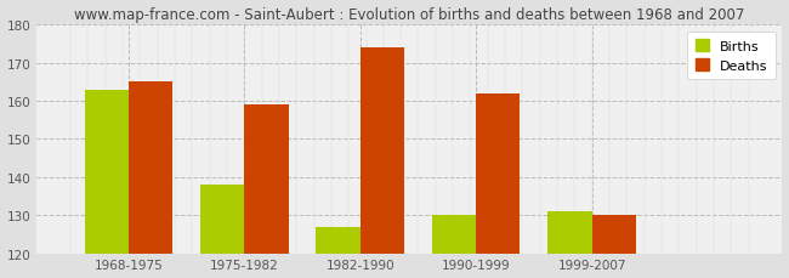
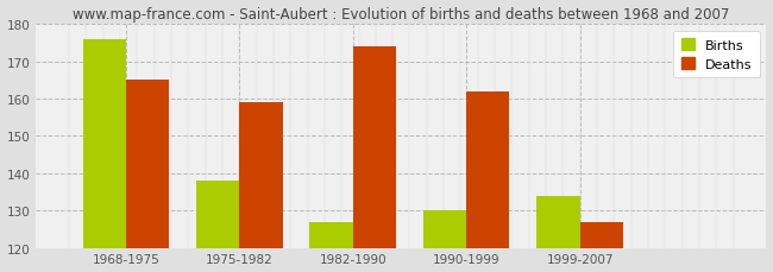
Births/1968-1975: 163 -> 176
Births/1999-2007: 131 -> 134
Deaths/1999-2007: 130 -> 127
